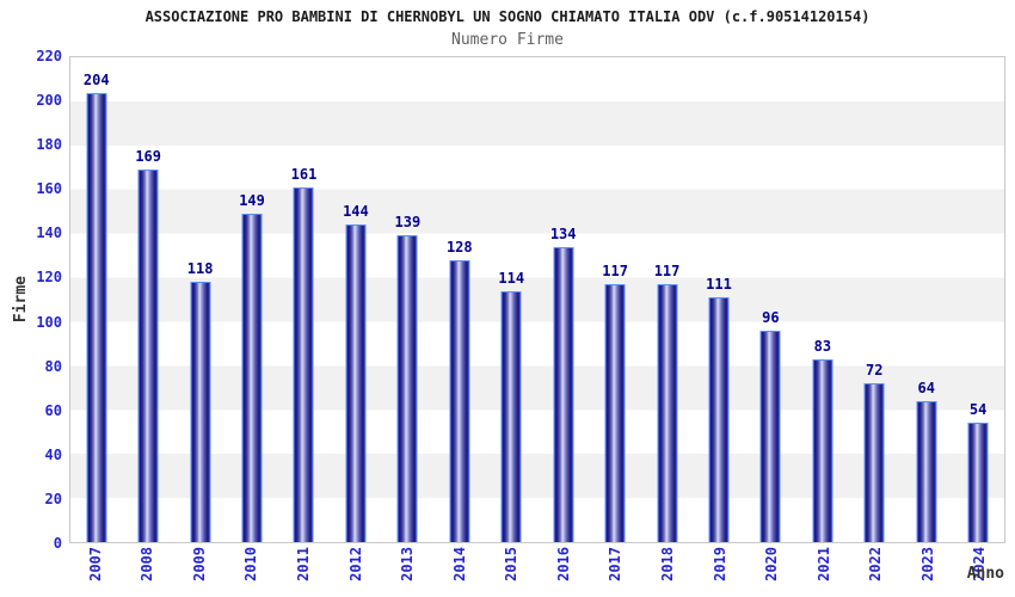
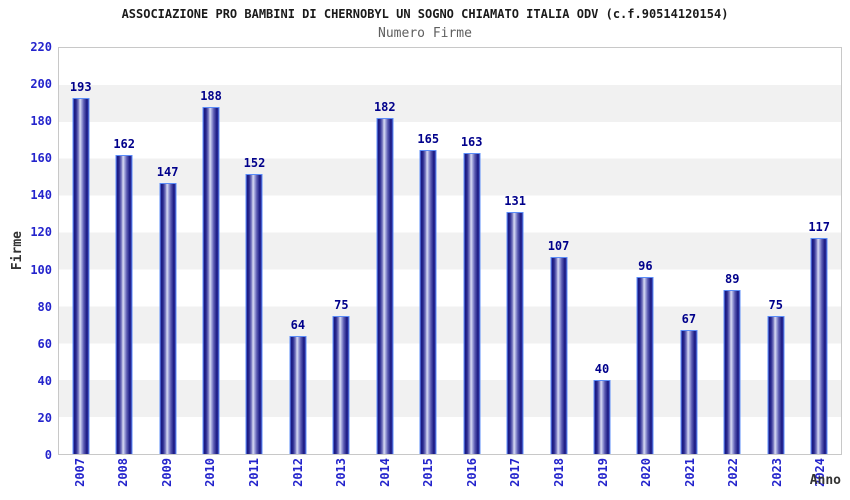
2007: 204 -> 193
2008: 169 -> 162
2009: 118 -> 147
2010: 149 -> 188
2011: 161 -> 152
2012: 144 -> 64
2013: 139 -> 75
2014: 128 -> 182
2015: 114 -> 165
2016: 134 -> 163
2017: 117 -> 131
2018: 117 -> 107
2019: 111 -> 40
2021: 83 -> 67
2022: 72 -> 89
2023: 64 -> 75
2024: 54 -> 117
